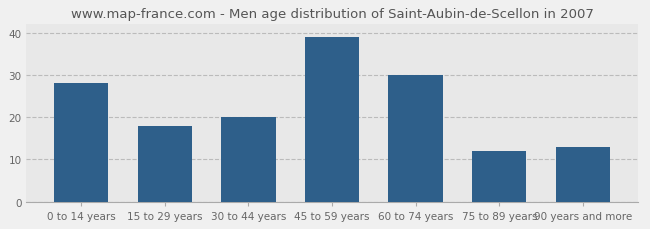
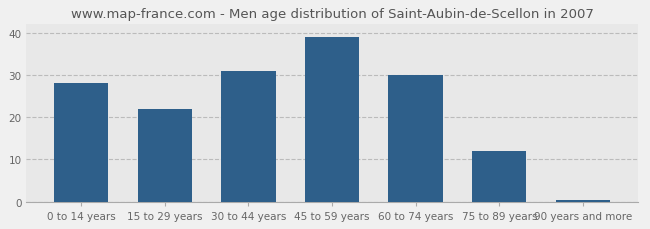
15 to 29 years: 18.0 -> 22.0
30 to 44 years: 20.0 -> 31.0
90 years and more: 13.0 -> 0.5
